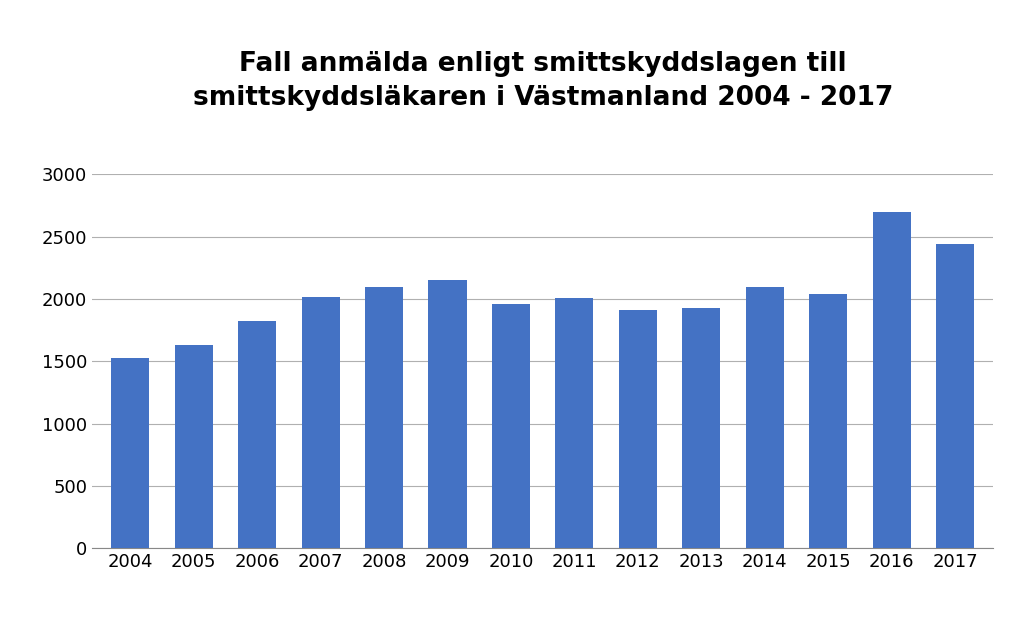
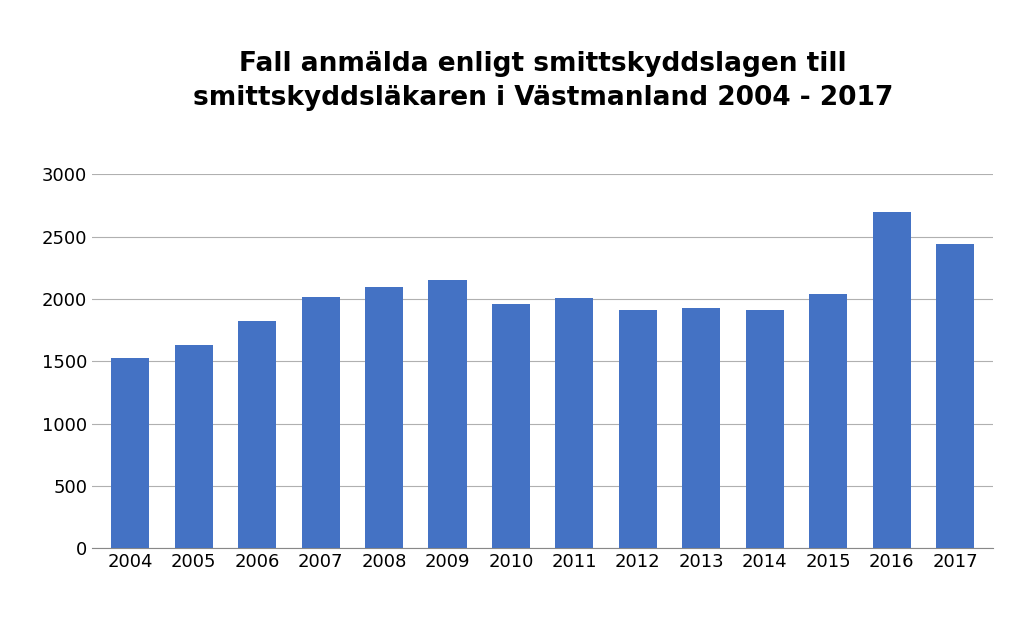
2014: 2100 -> 1910
